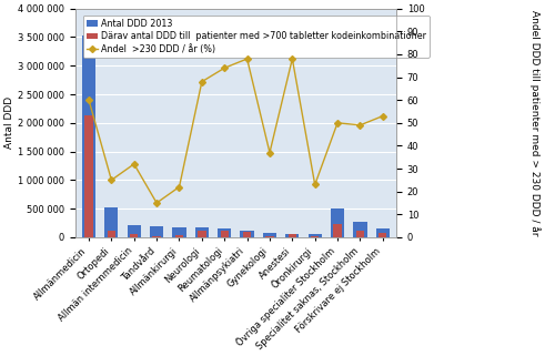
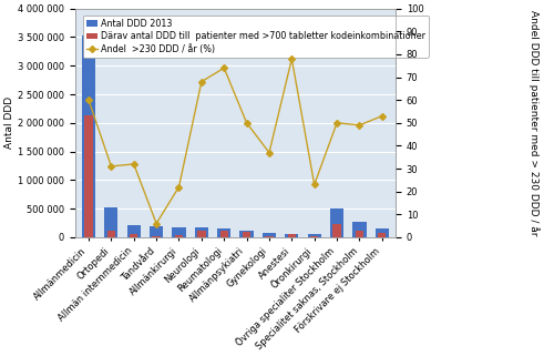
Andel >230 DDD / år (%)/Ortopedi: 25 -> 31
Andel >230 DDD / år (%)/Tandvård: 15 -> 6
Andel >230 DDD / år (%)/Allmänpsykiatri: 78 -> 50
